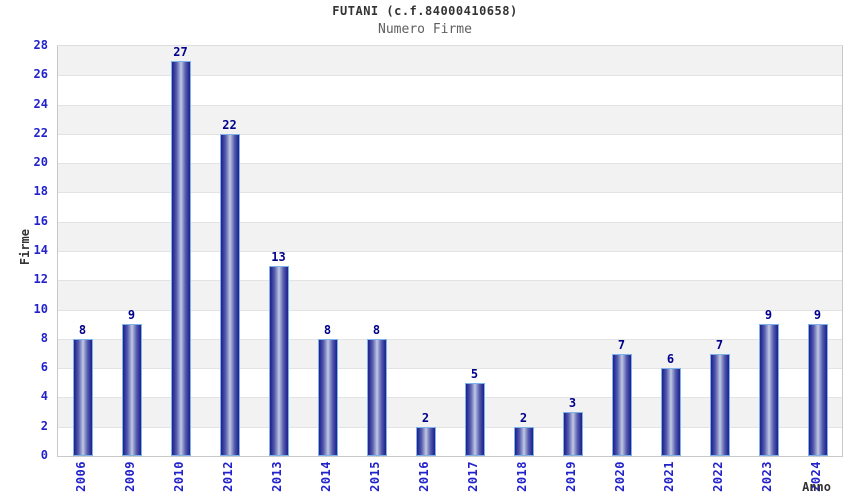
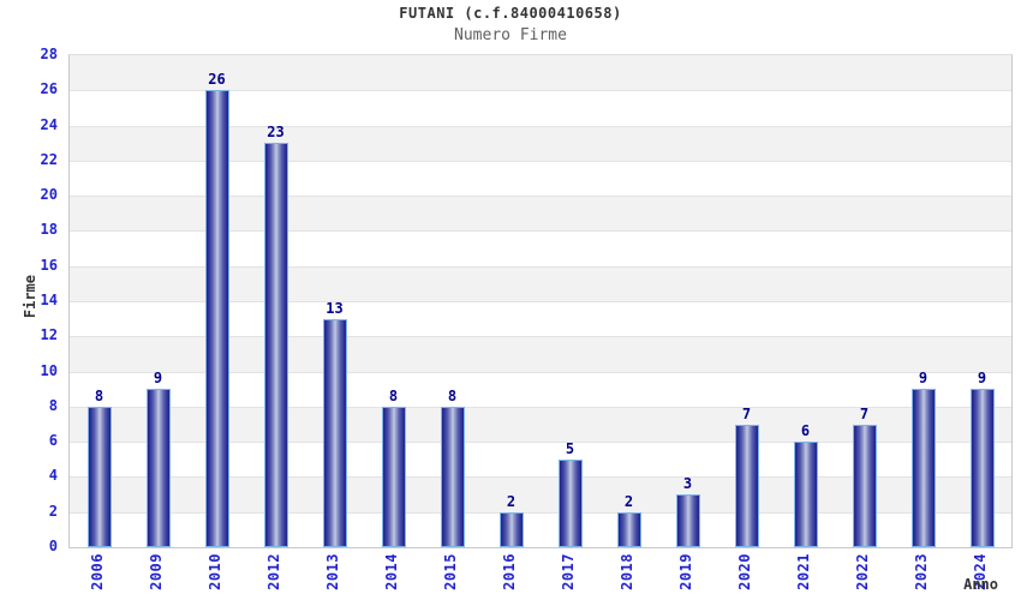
2010: 27 -> 26
2012: 22 -> 23
